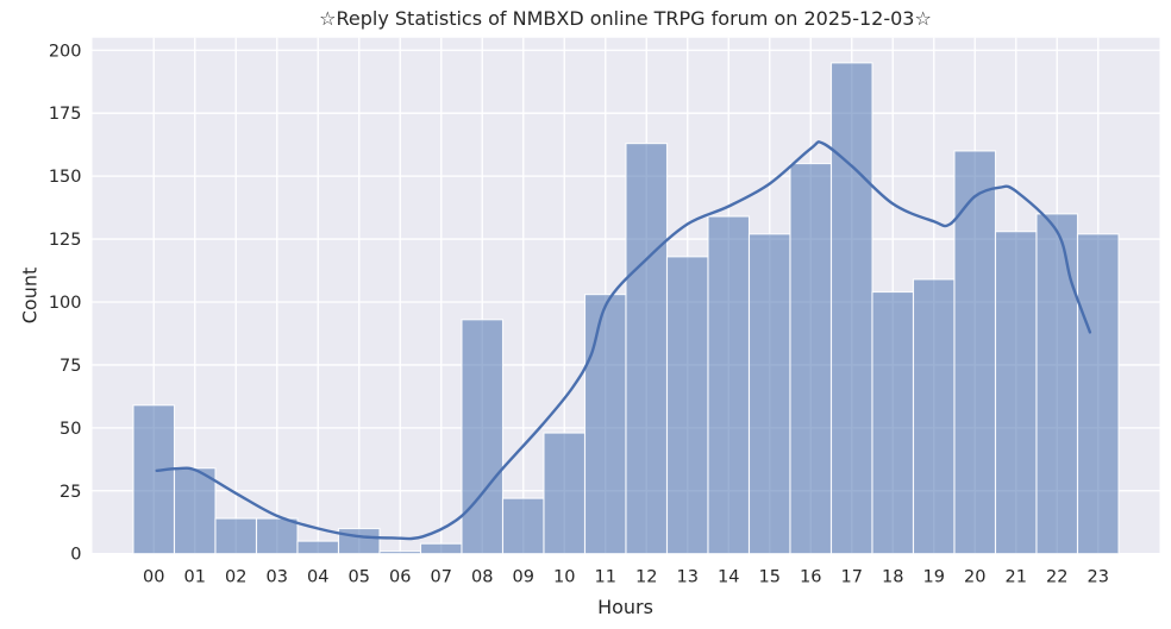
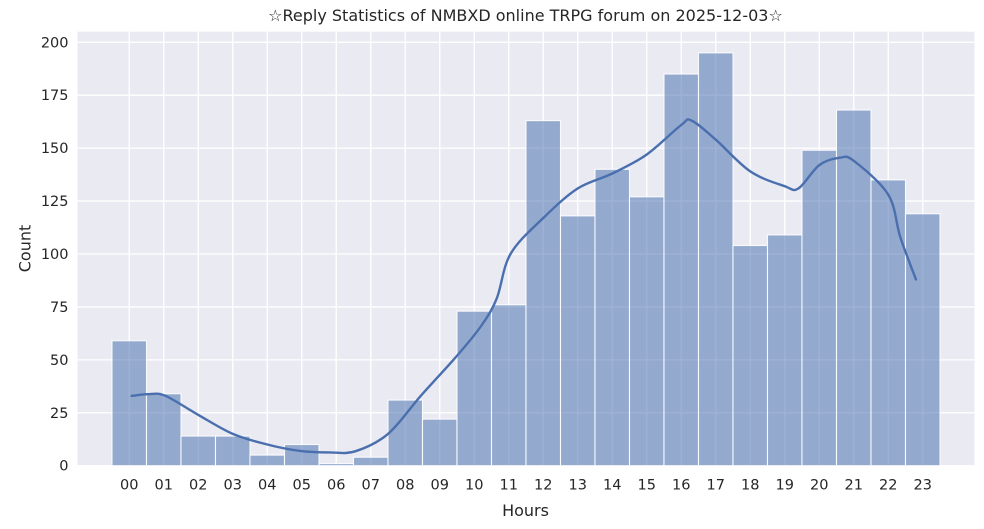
08: 93 -> 31
10: 48 -> 73
11: 103 -> 76
14: 134 -> 140
16: 155 -> 185
20: 160 -> 149
21: 128 -> 168
23: 127 -> 119
